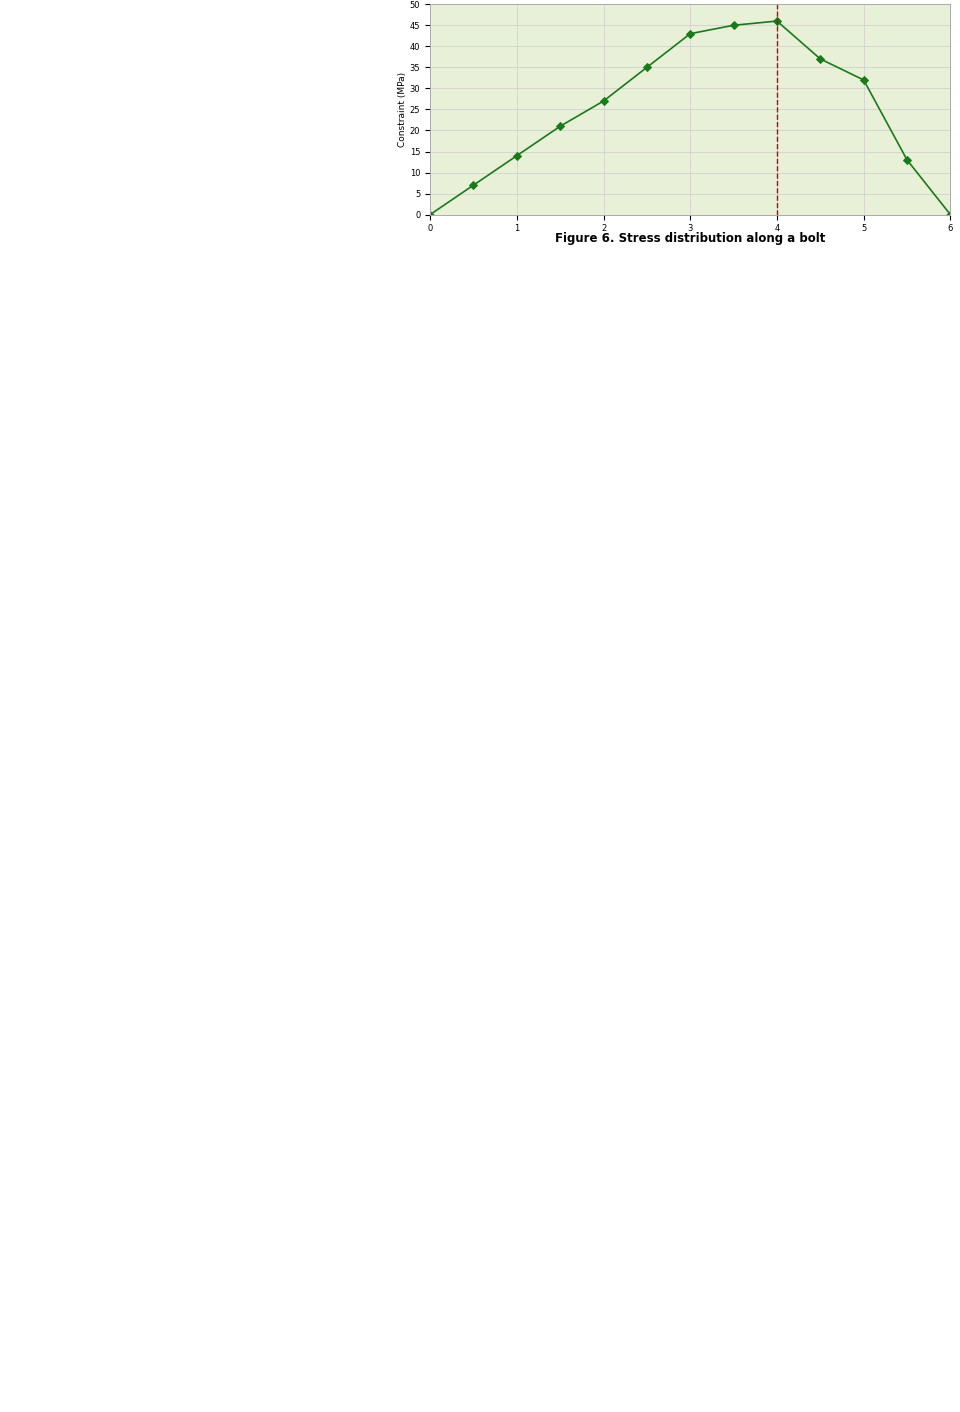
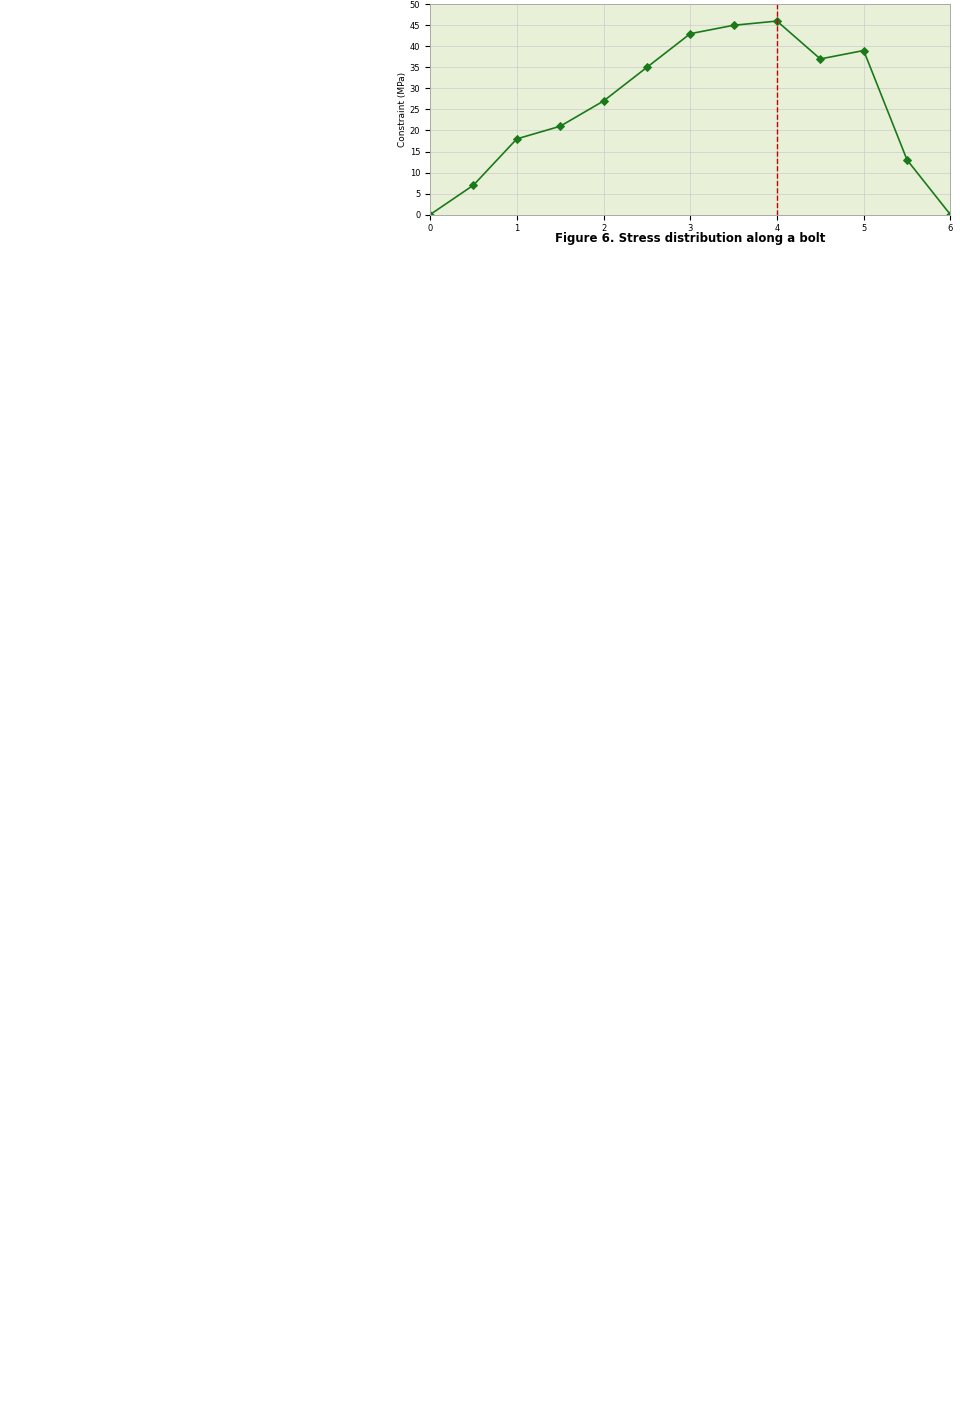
1: 14 -> 18
5: 32 -> 39
